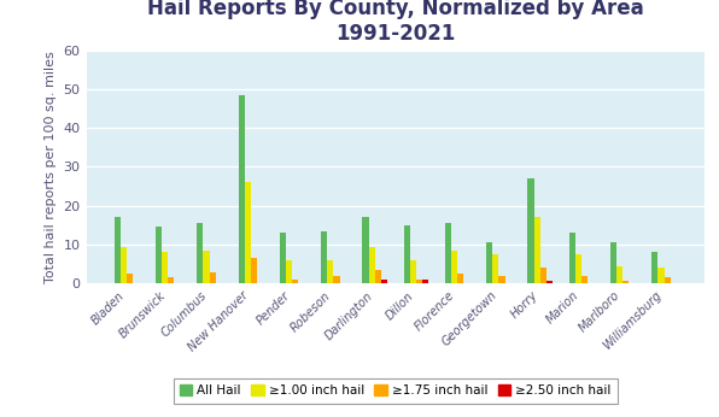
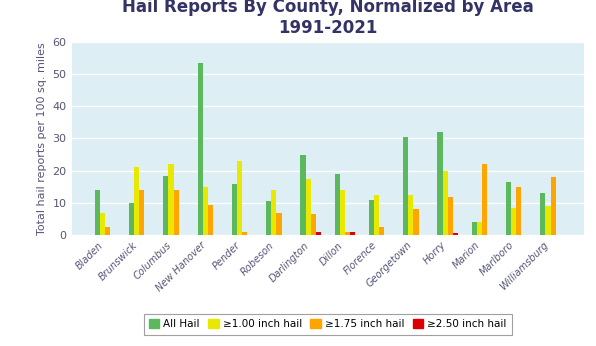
All Hail/Bladen: 17.0 -> 14.0
≥1.00 inch hail/Bladen: 9.5 -> 7.0
All Hail/Brunswick: 14.5 -> 10.0
≥1.00 inch hail/Brunswick: 8.0 -> 21.0
≥1.75 inch hail/Brunswick: 1.5 -> 14.0
All Hail/Columbus: 15.5 -> 18.5
≥1.00 inch hail/Columbus: 8.5 -> 22.0
≥1.75 inch hail/Columbus: 3.0 -> 14.0
All Hail/New Hanover: 48.5 -> 53.5
≥1.00 inch hail/New Hanover: 26.0 -> 15.0
≥1.75 inch hail/New Hanover: 6.5 -> 9.5
All Hail/Pender: 13.0 -> 16.0
≥1.00 inch hail/Pender: 6.0 -> 23.0
All Hail/Robeson: 13.5 -> 10.5
≥1.00 inch hail/Robeson: 6.0 -> 14.0
≥1.75 inch hail/Robeson: 2.0 -> 7.0
All Hail/Darlington: 17.0 -> 25.0
≥1.00 inch hail/Darlington: 9.5 -> 17.5
≥1.75 inch hail/Darlington: 3.5 -> 6.5
All Hail/Dillon: 15.0 -> 19.0
≥1.00 inch hail/Dillon: 6.0 -> 14.0
All Hail/Florence: 15.5 -> 11.0
≥1.00 inch hail/Florence: 8.5 -> 12.5
All Hail/Georgetown: 10.5 -> 30.5
≥1.00 inch hail/Georgetown: 7.5 -> 12.5
≥1.75 inch hail/Georgetown: 2.0 -> 8.0
All Hail/Horry: 27.0 -> 32.0
≥1.00 inch hail/Horry: 17.0 -> 20.0
≥1.75 inch hail/Horry: 4.0 -> 12.0
All Hail/Marion: 13.0 -> 4.0
≥1.00 inch hail/Marion: 7.5 -> 4.0
≥1.75 inch hail/Marion: 2.0 -> 22.0
All Hail/Marlboro: 10.5 -> 16.5
≥1.00 inch hail/Marlboro: 4.5 -> 8.5
≥1.75 inch hail/Marlboro: 0.8 -> 15.0
All Hail/Williamsburg: 8.0 -> 13.0
≥1.00 inch hail/Williamsburg: 4.0 -> 9.0
≥1.75 inch hail/Williamsburg: 1.5 -> 18.0
